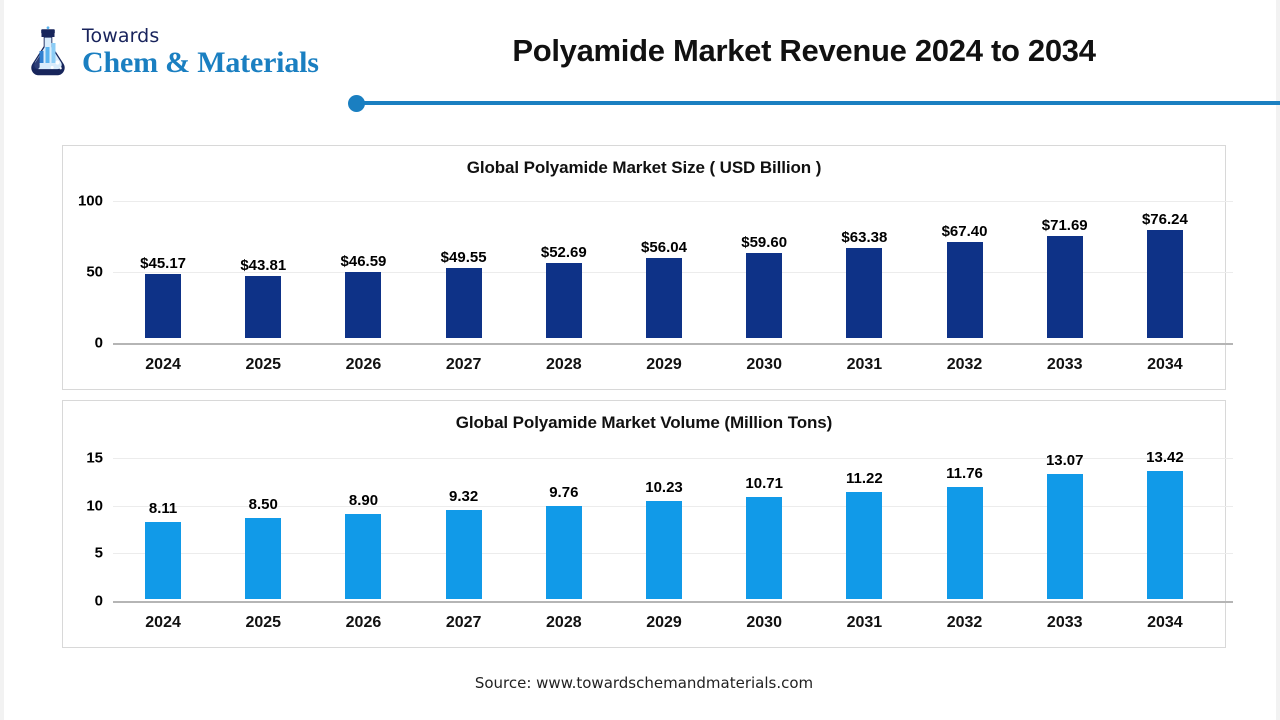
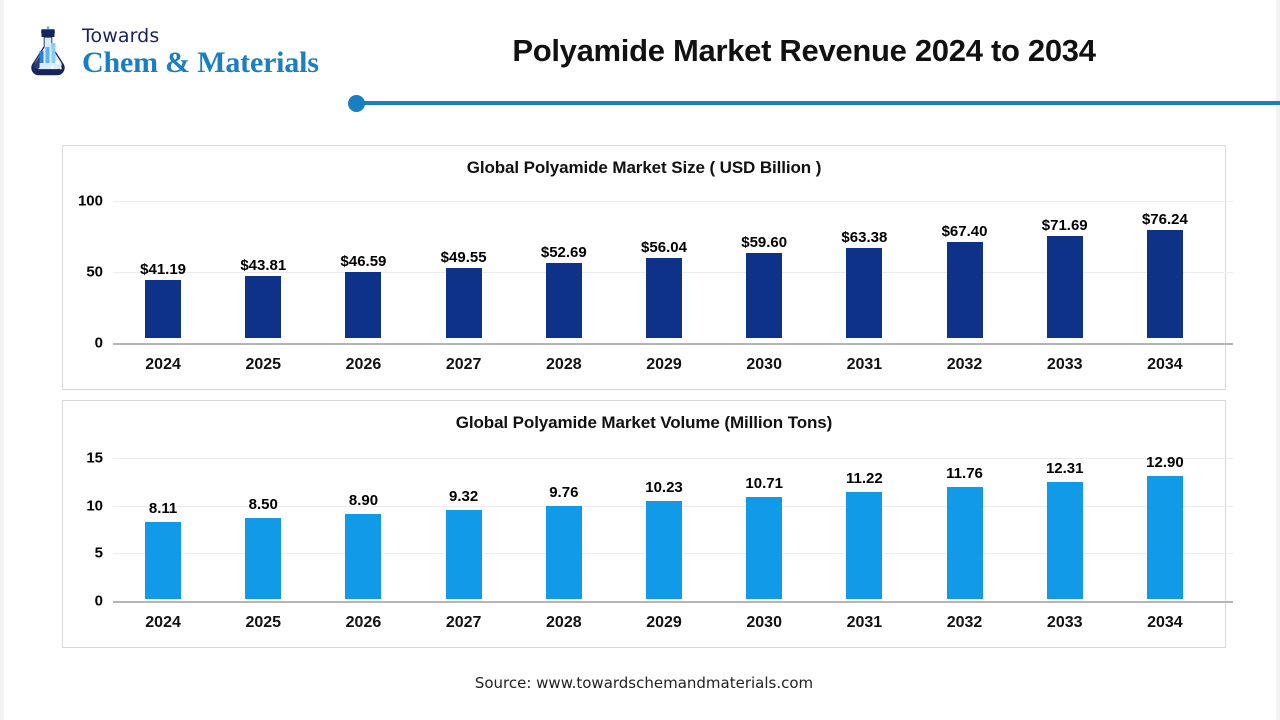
Global Polyamide Market Size ( USD Billion )/2024: $45.17 -> $41.19
Global Polyamide Market Volume (Million Tons)/2033: 13.07 -> 12.31
Global Polyamide Market Volume (Million Tons)/2034: 13.42 -> 12.90
